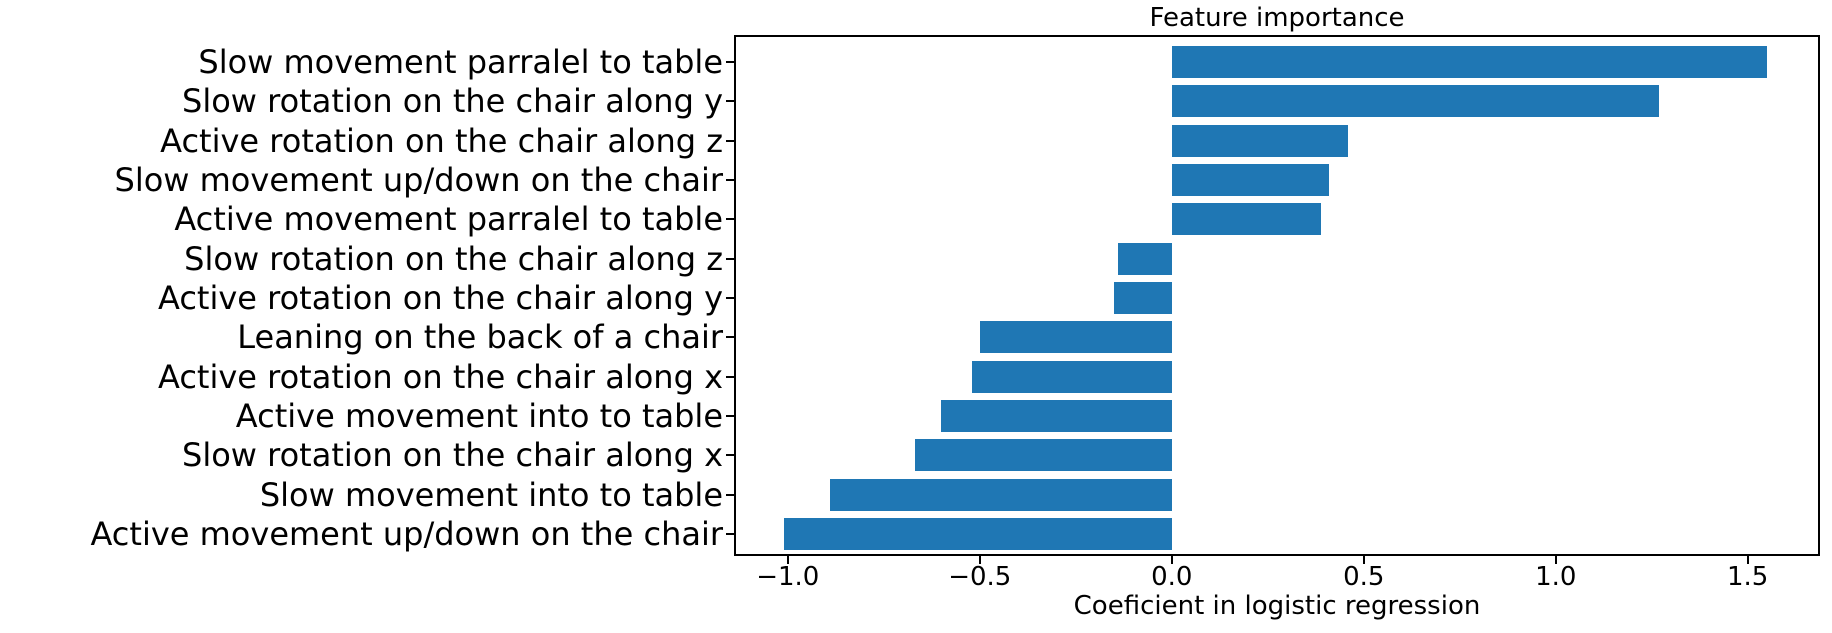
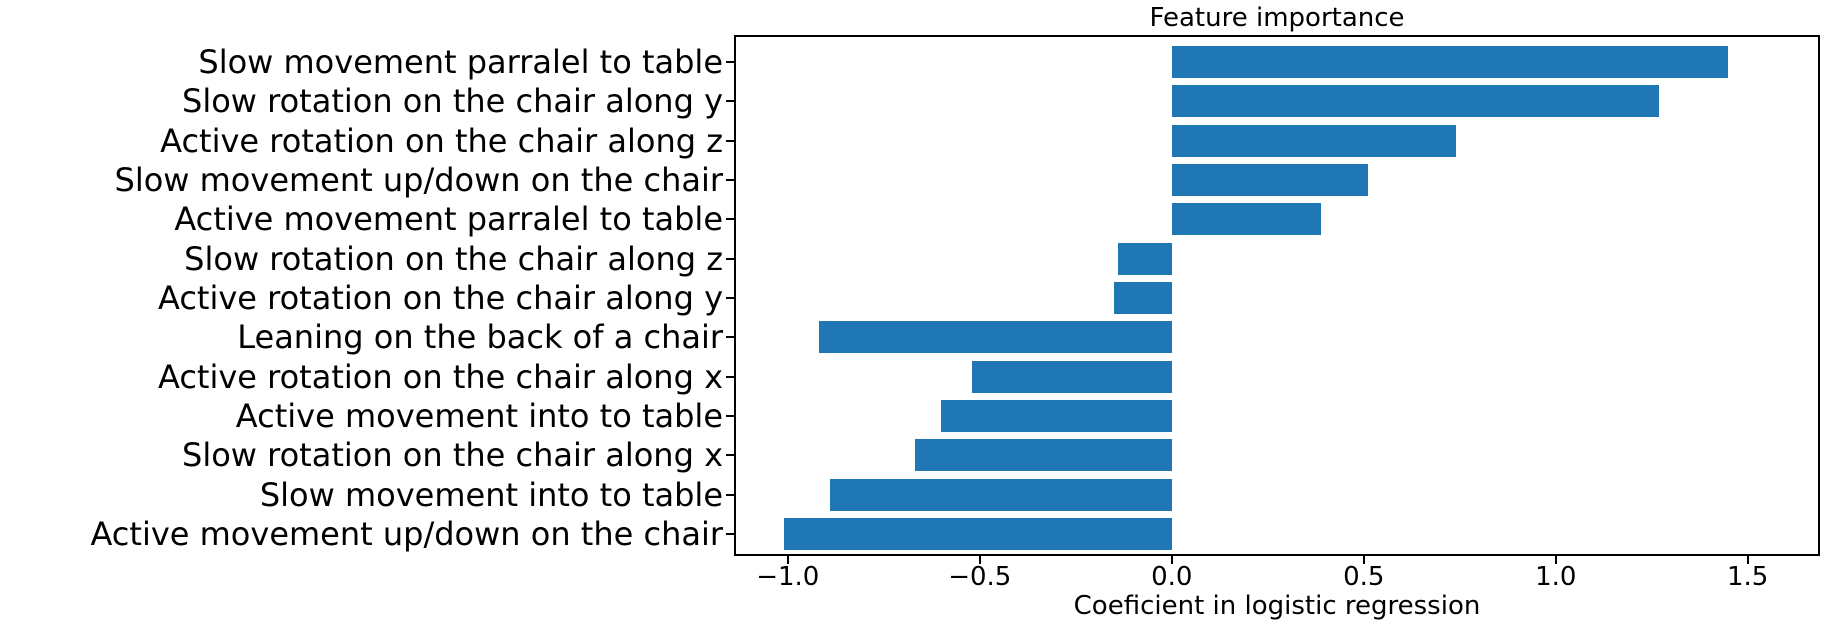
Slow movement parralel to table: 1.55 -> 1.45
Active rotation on the chair along z: 0.46 -> 0.74
Slow movement up/down on the chair: 0.41 -> 0.51
Leaning on the back of a chair: -0.50 -> -0.92
